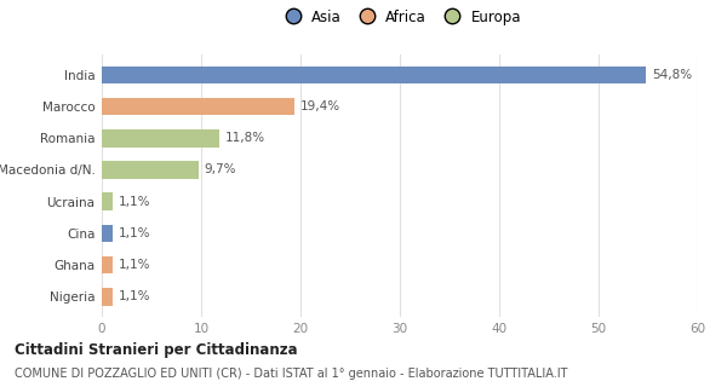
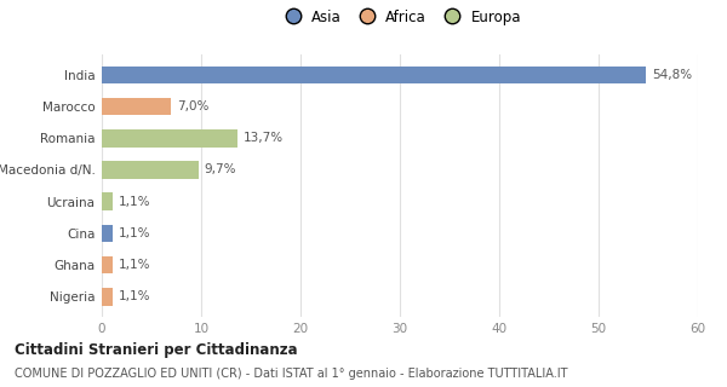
Marocco: 19,4% -> 7,0%
Romania: 11,8% -> 13,7%
